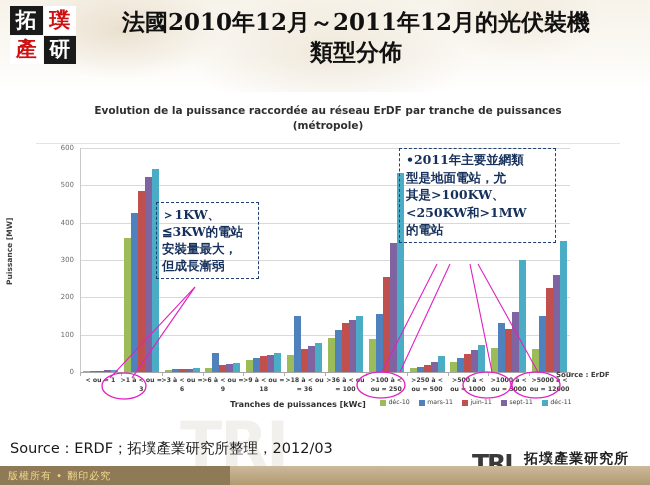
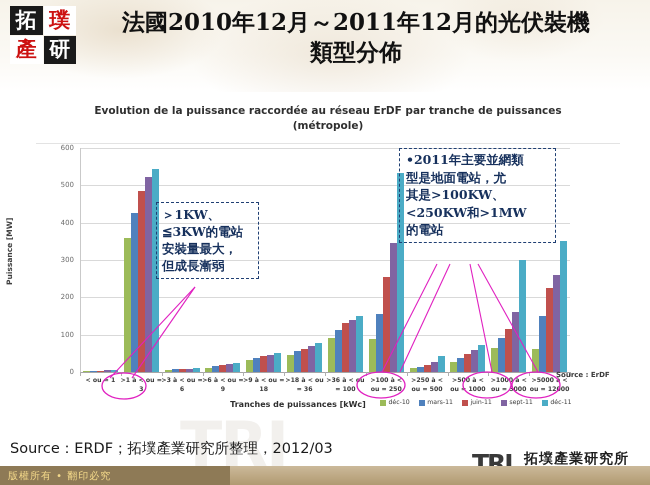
mars-11/>6 à < ou = 9: 50 -> 20
mars-11/>18 à < ou = 36: 150 -> 60
mars-11/>1000 à < ou = 5000: 130 -> 90
